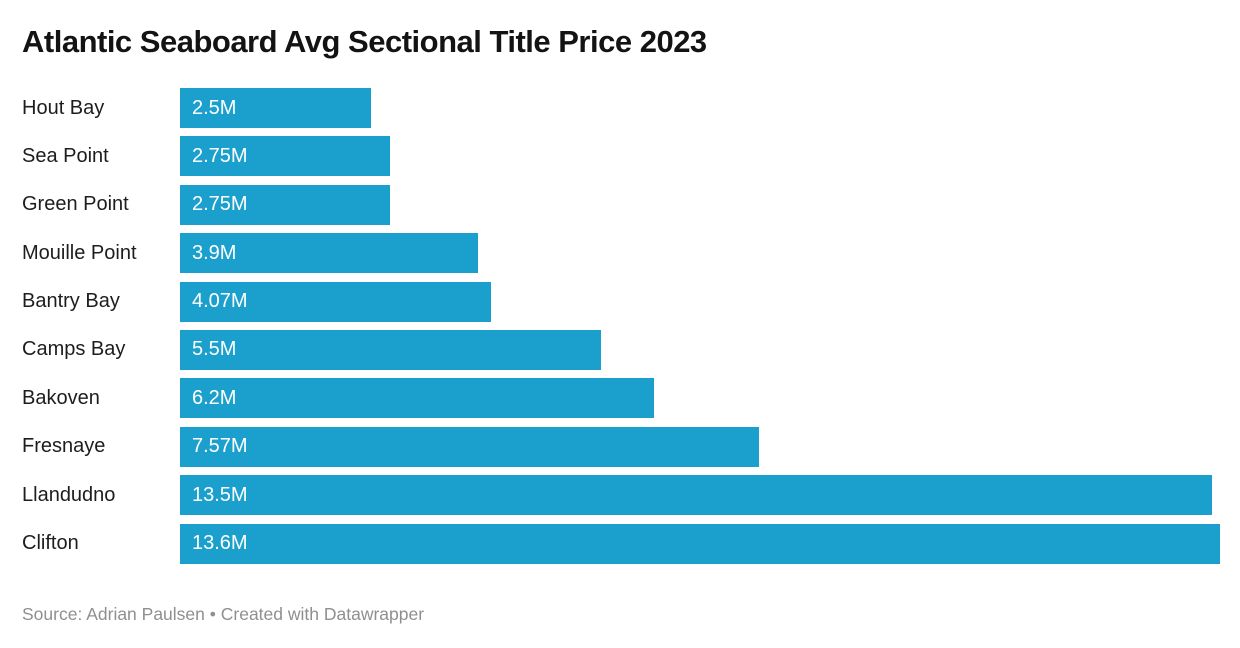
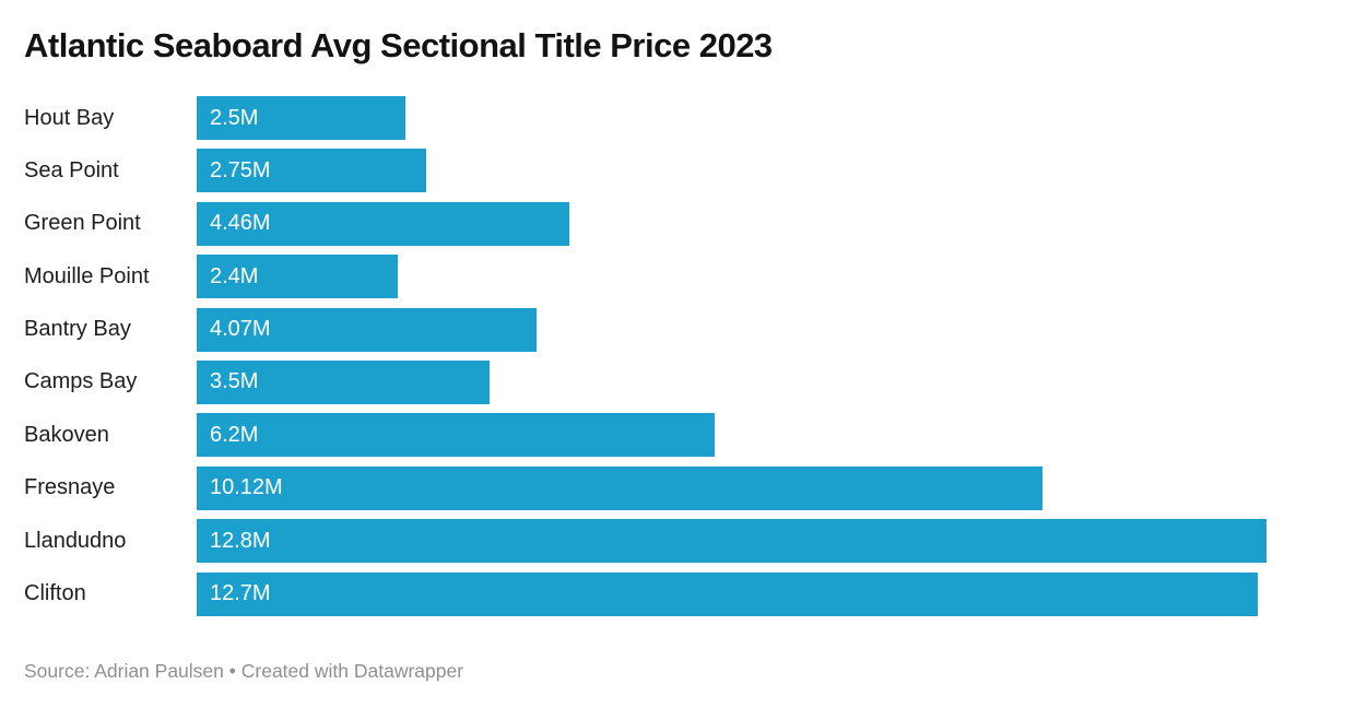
Green Point: 2.75M -> 4.46M
Mouille Point: 3.9M -> 2.4M
Camps Bay: 5.5M -> 3.5M
Fresnaye: 7.57M -> 10.12M
Llandudno: 13.5M -> 12.8M
Clifton: 13.6M -> 12.7M
